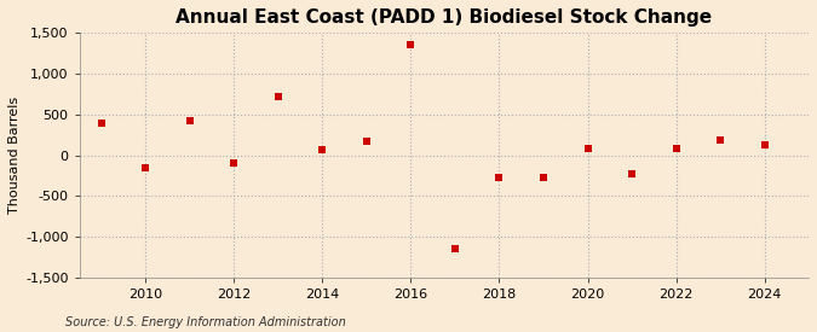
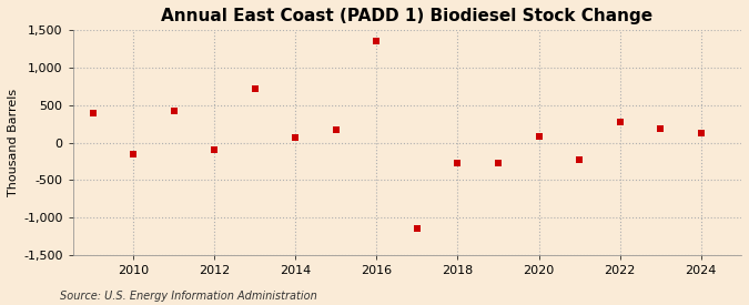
2022: 80 -> 280
